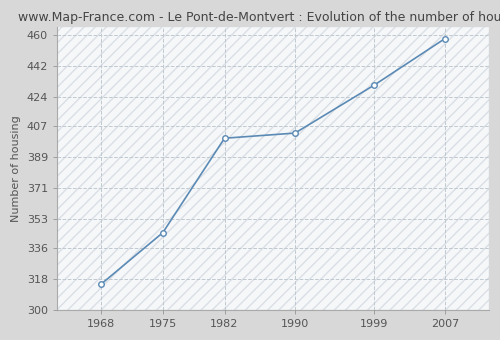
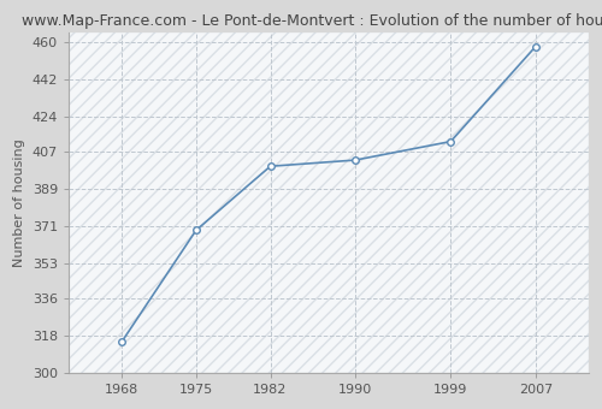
1975: 345 -> 369
1999: 431 -> 412
